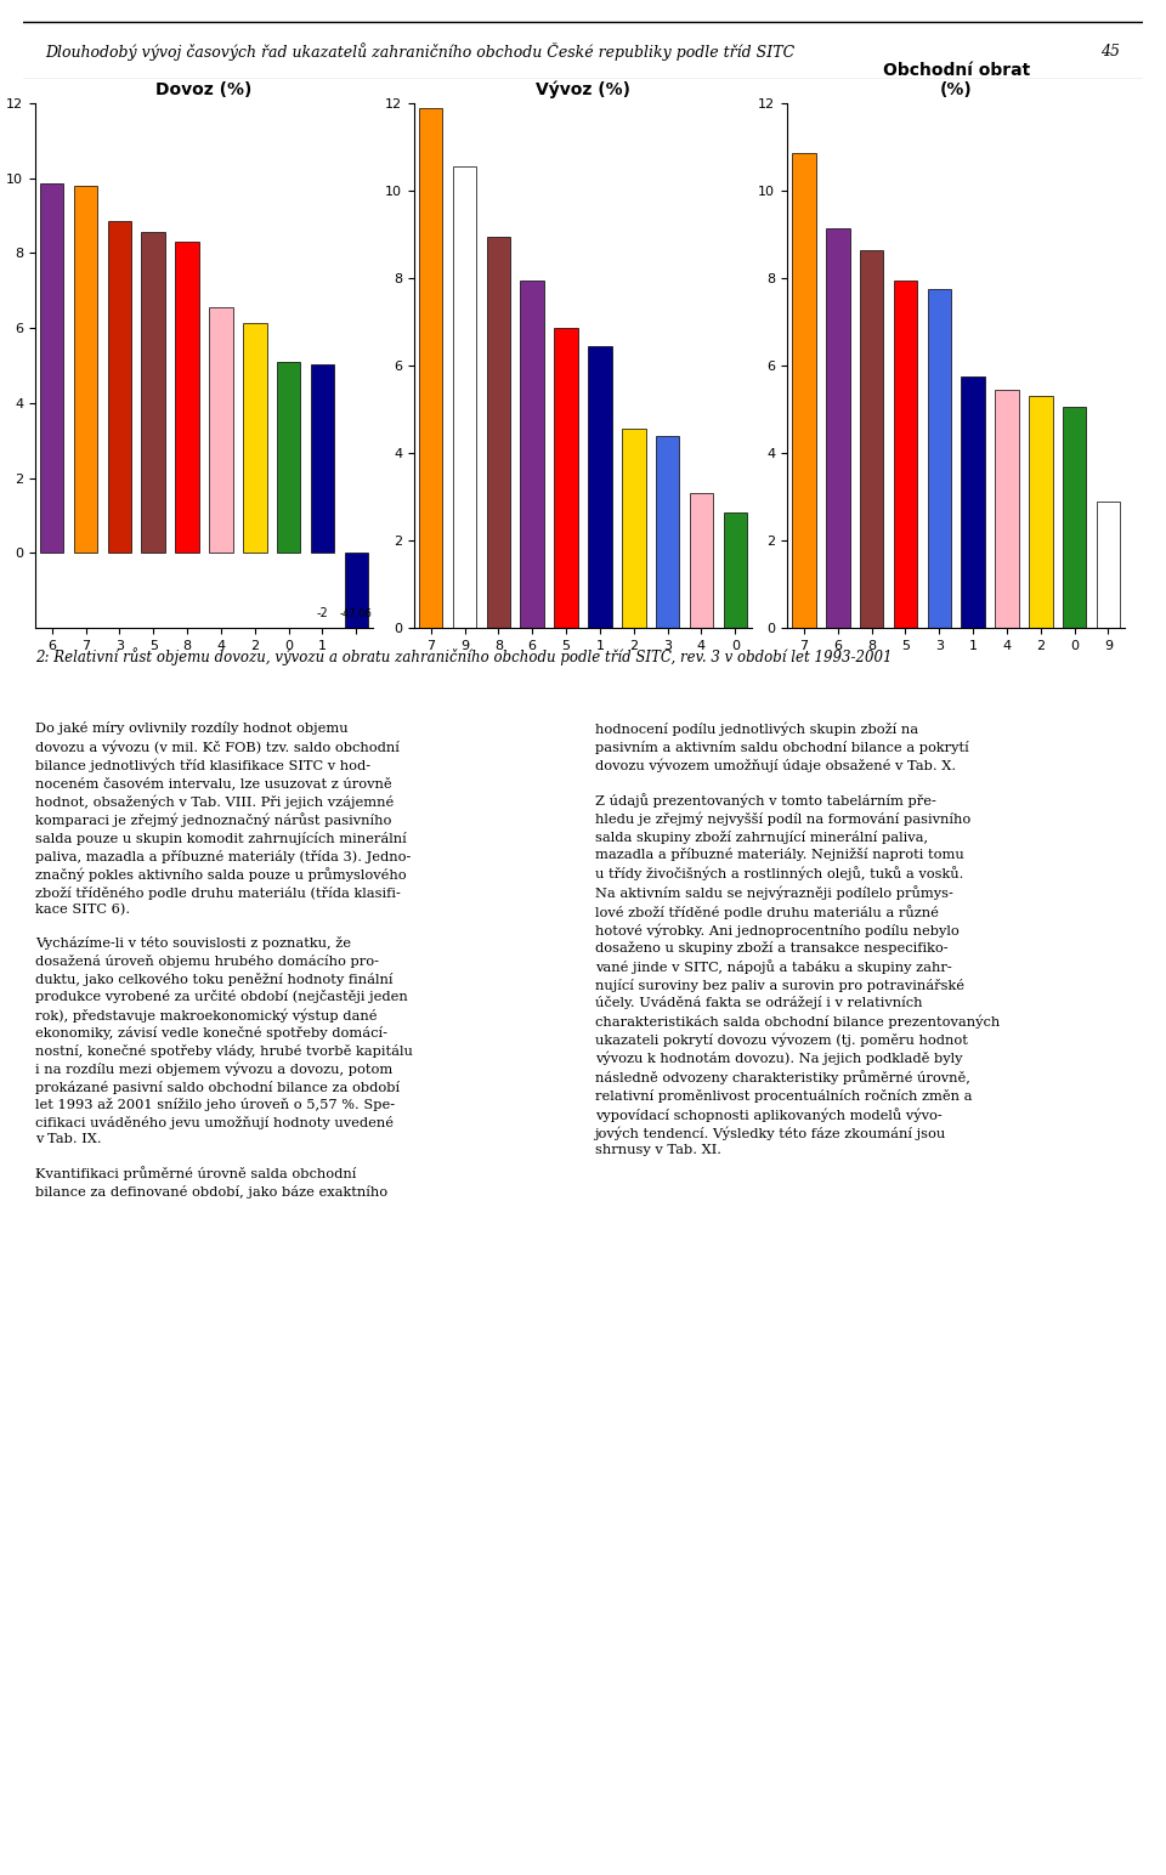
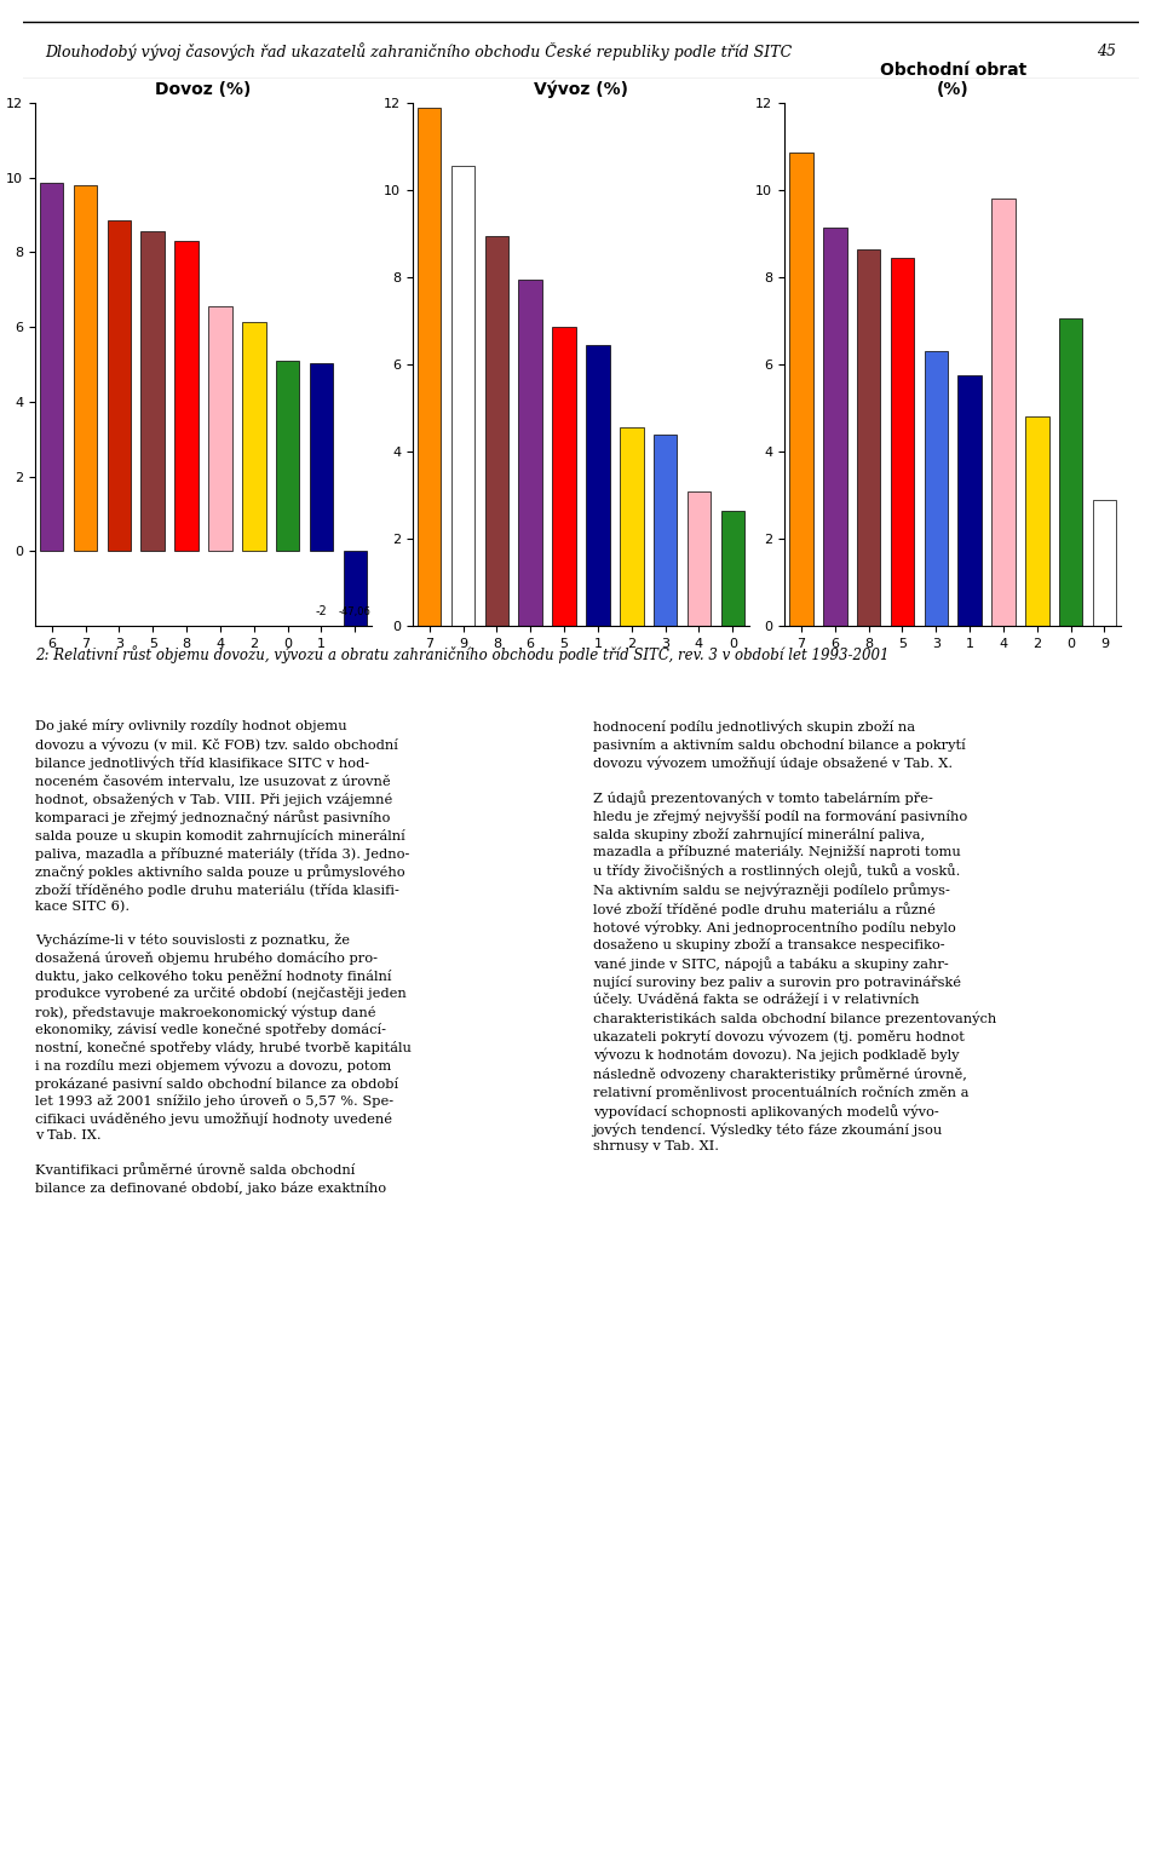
Obchodní obrat (%)/5: 7.95 -> 8.45
Obchodní obrat (%)/3: 7.75 -> 6.30
Obchodní obrat (%)/4: 5.45 -> 9.80
Obchodní obrat (%)/2: 5.30 -> 4.80
Obchodní obrat (%)/0: 5.05 -> 7.05
